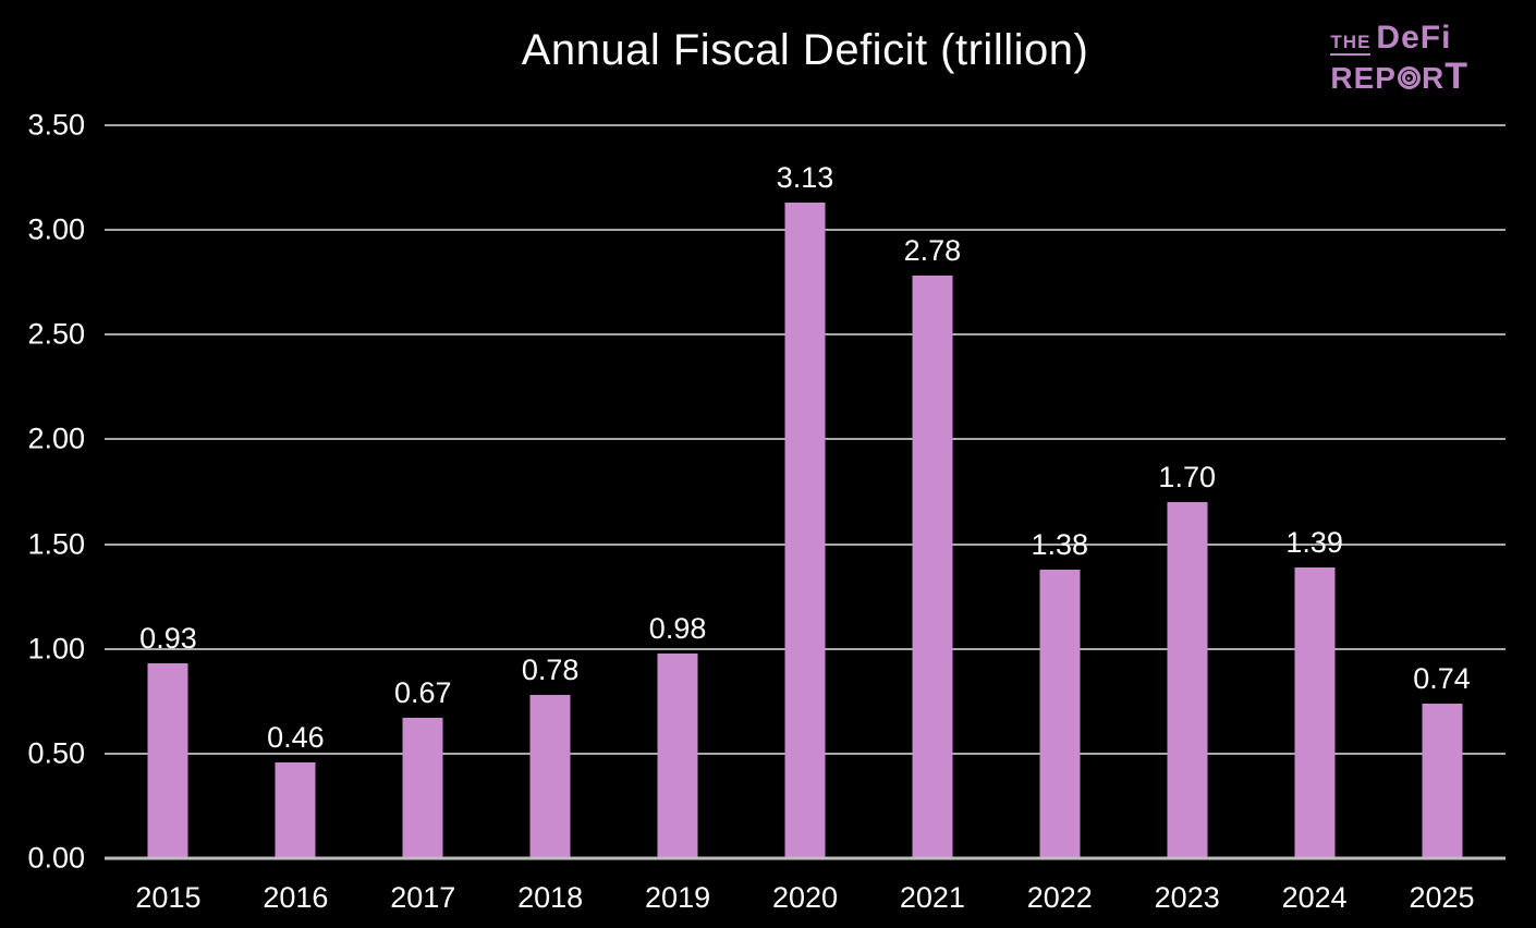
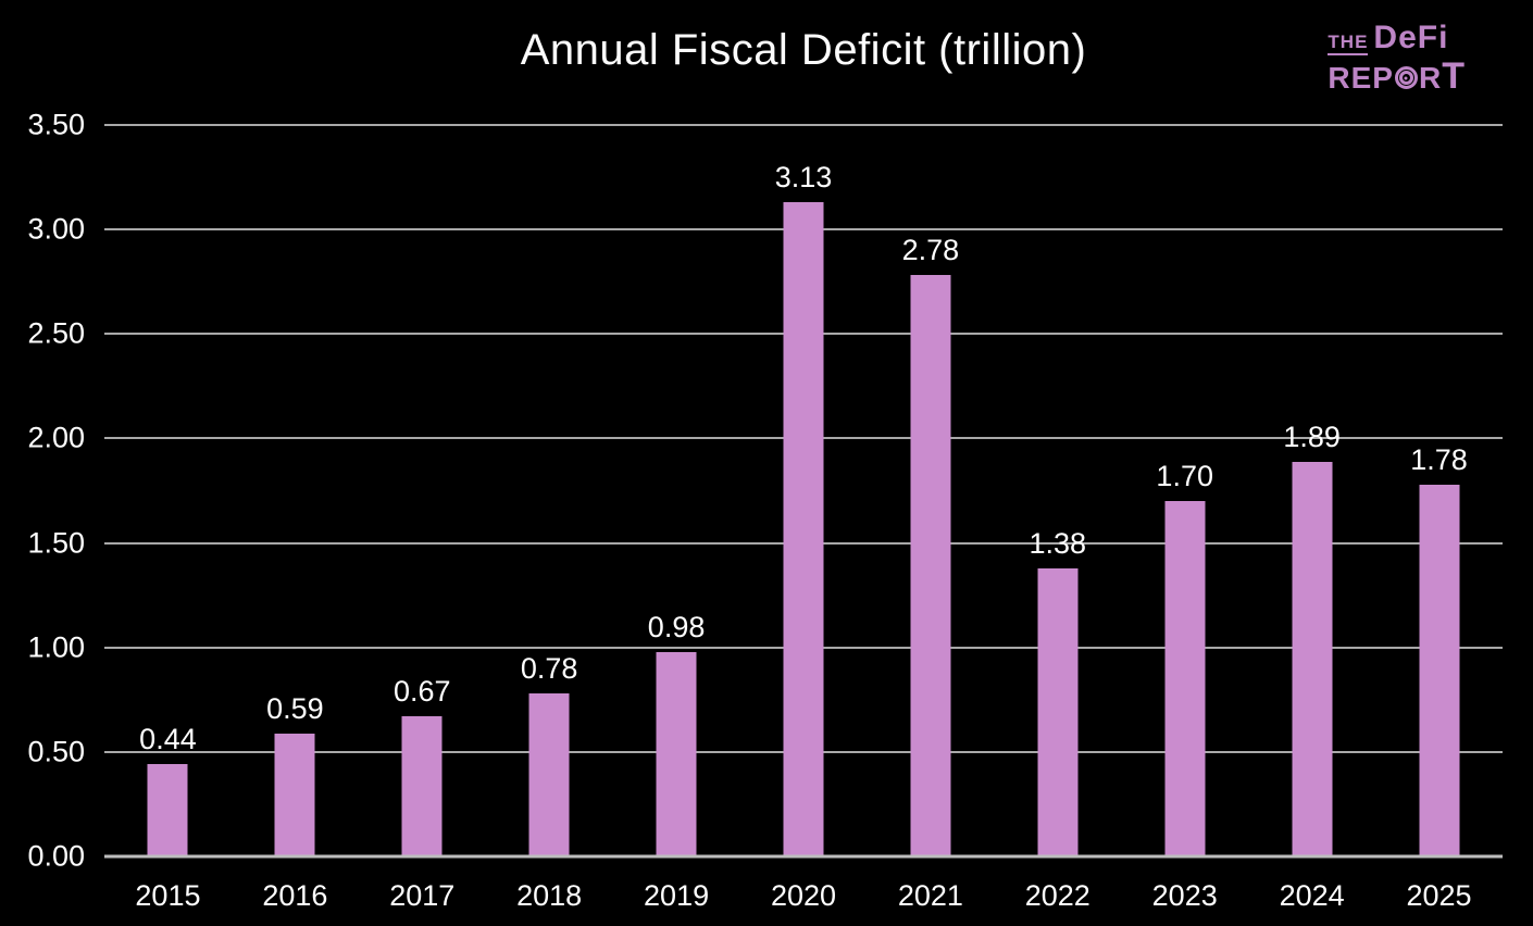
2015: 0.93 -> 0.44
2016: 0.46 -> 0.59
2024: 1.39 -> 1.89
2025: 0.74 -> 1.78
